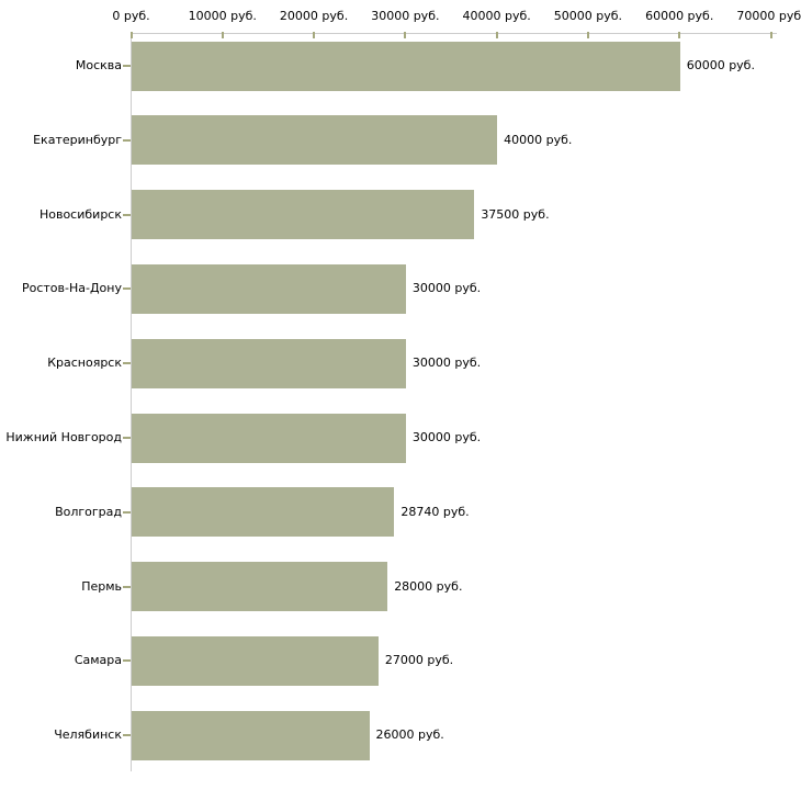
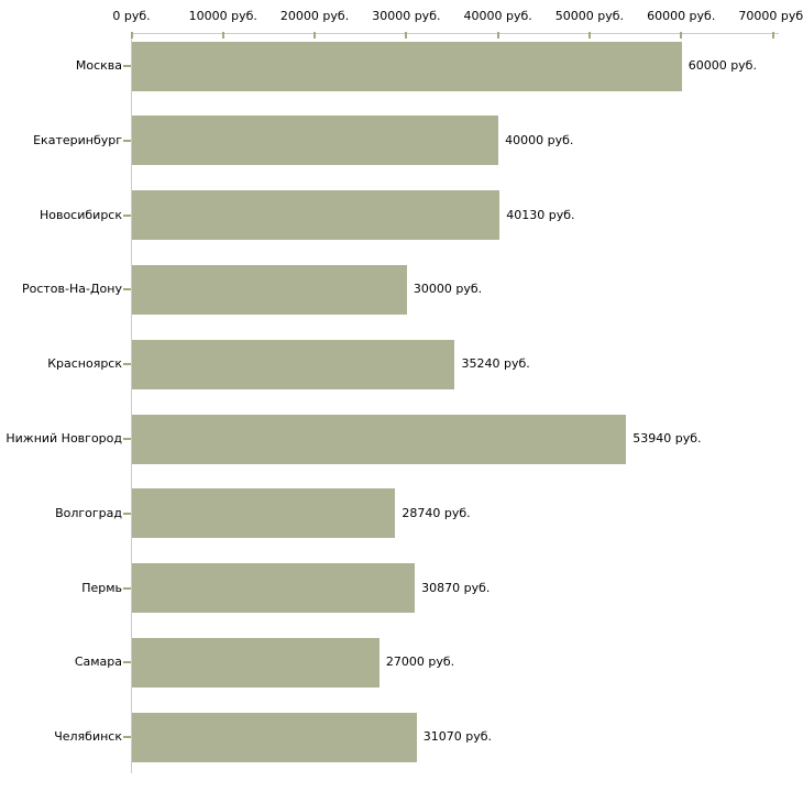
Новосибирск: 37500 -> 40130
Красноярск: 30000 -> 35240
Нижний Новгород: 30000 -> 53940
Пермь: 28000 -> 30870
Челябинск: 26000 -> 31070
